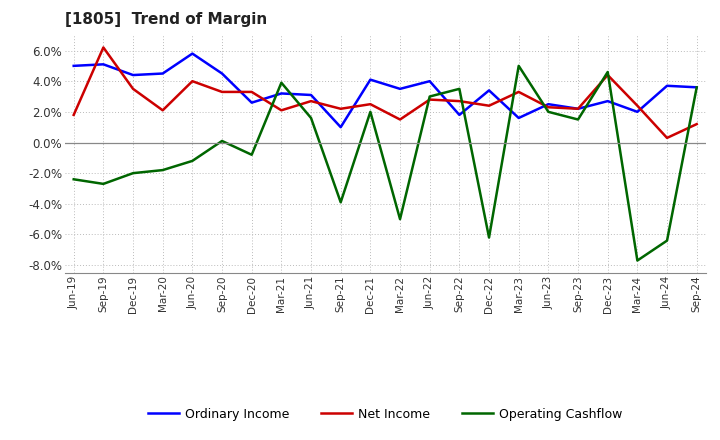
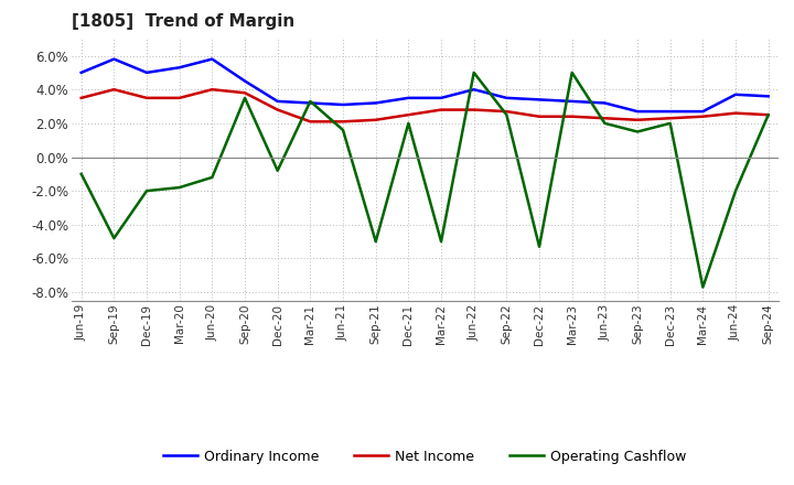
Net Income/Jun-19: 1.8% -> 3.5%
Operating Cashflow/Jun-19: -2.4% -> -1.0%
Ordinary Income/Sep-19: 5.1% -> 5.8%
Net Income/Sep-19: 6.2% -> 4.0%
Operating Cashflow/Sep-19: -2.7% -> -4.8%
Ordinary Income/Dec-19: 4.4% -> 5.0%
Ordinary Income/Mar-20: 4.5% -> 5.3%
Net Income/Mar-20: 2.1% -> 3.5%
Net Income/Sep-20: 3.3% -> 3.8%
Operating Cashflow/Sep-20: 0.1% -> 3.5%
Ordinary Income/Dec-20: 2.6% -> 3.3%
Net Income/Dec-20: 3.3% -> 2.8%
Operating Cashflow/Mar-21: 3.9% -> 3.3%
Net Income/Jun-21: 2.7% -> 2.1%
Ordinary Income/Sep-21: 1.0% -> 3.2%
Operating Cashflow/Sep-21: -3.9% -> -5.0%
Ordinary Income/Dec-21: 4.1% -> 3.5%
Net Income/Mar-22: 1.5% -> 2.8%
Operating Cashflow/Jun-22: 3.0% -> 5.0%
Ordinary Income/Sep-22: 1.8% -> 3.5%
Operating Cashflow/Sep-22: 3.5% -> 2.5%
Operating Cashflow/Dec-22: -6.2% -> -5.3%
Ordinary Income/Mar-23: 1.6% -> 3.3%
Net Income/Mar-23: 3.3% -> 2.4%
Ordinary Income/Jun-23: 2.5% -> 3.2%
Ordinary Income/Sep-23: 2.2% -> 2.7%
Net Income/Dec-23: 4.4% -> 2.3%
Operating Cashflow/Dec-23: 4.6% -> 2.0%
Ordinary Income/Mar-24: 2.0% -> 2.7%
Net Income/Jun-24: 0.3% -> 2.6%
Operating Cashflow/Jun-24: -6.4% -> -2.0%
Net Income/Sep-24: 1.2% -> 2.5%
Operating Cashflow/Sep-24: 3.6% -> 2.5%
